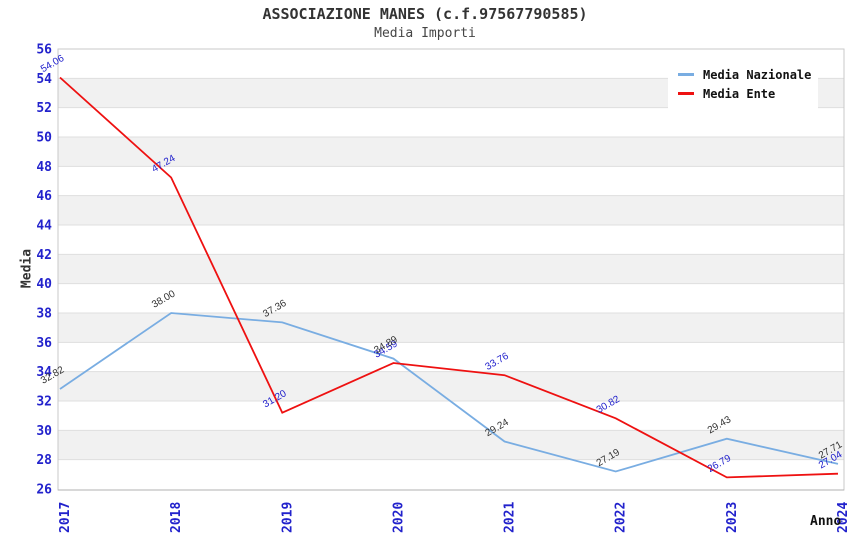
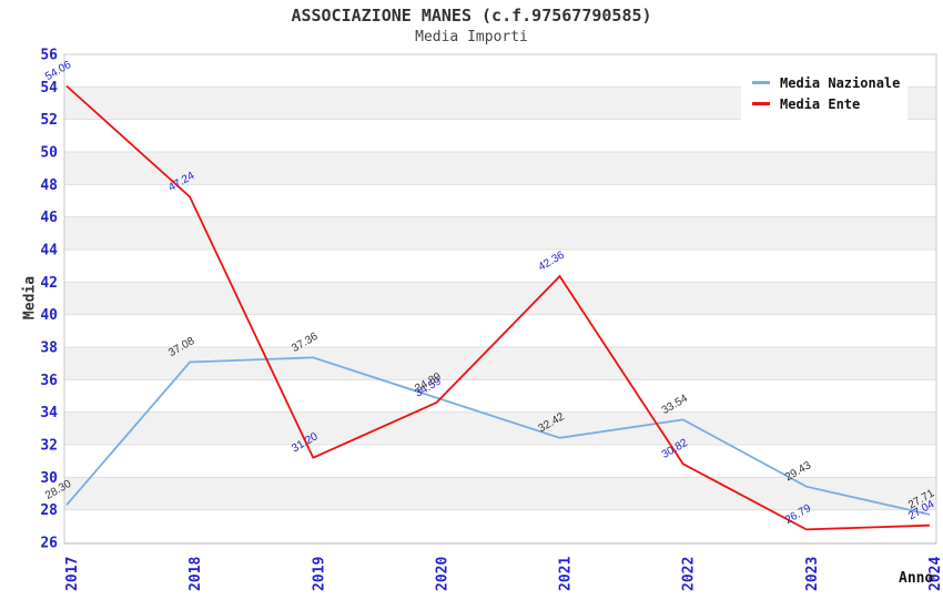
Media Nazionale/2017: 32.82 -> 28.30
Media Nazionale/2018: 38.00 -> 37.08
Media Nazionale/2021: 29.24 -> 32.42
Media Ente/2021: 33.76 -> 42.36
Media Nazionale/2022: 27.19 -> 33.54
